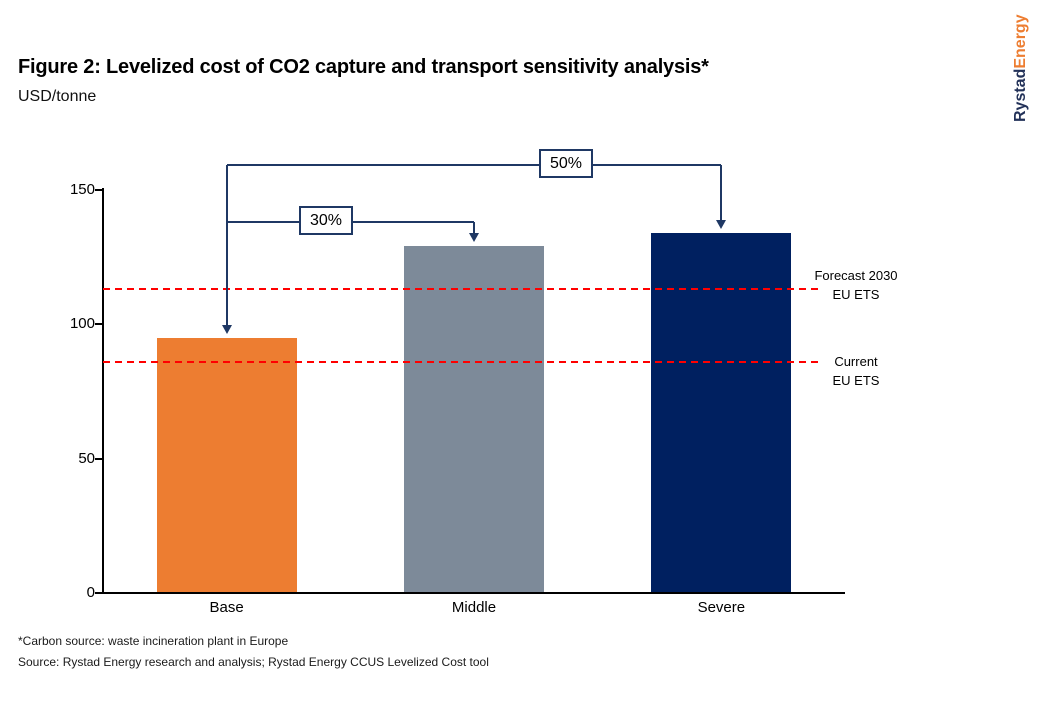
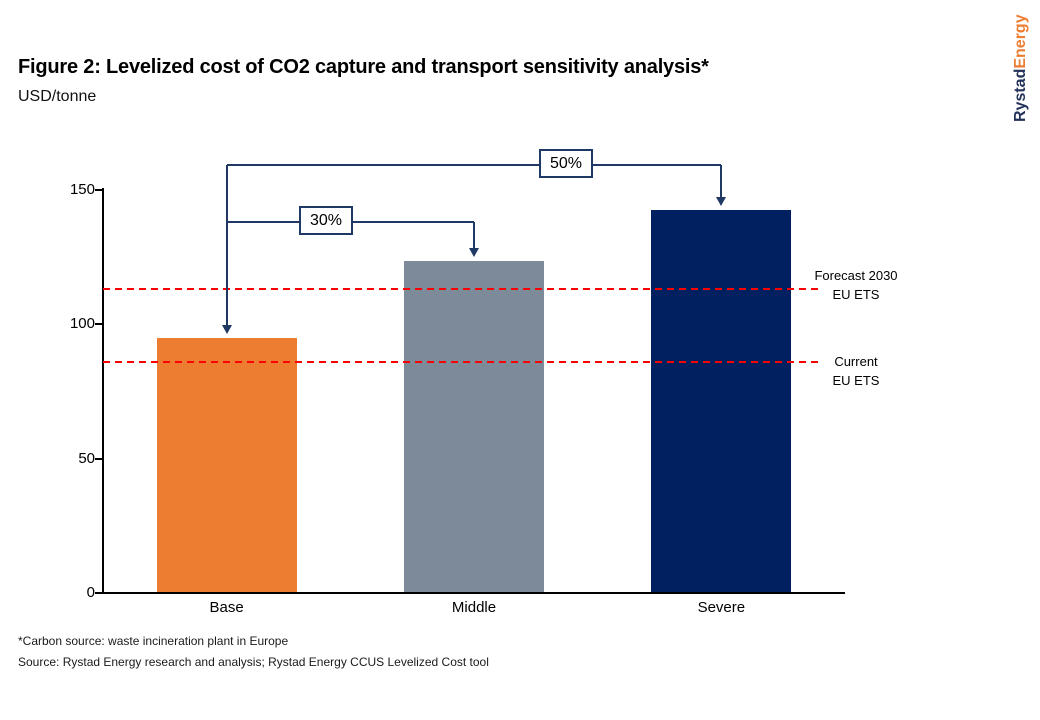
Middle: 129 -> 124
Severe: 134 -> 142
